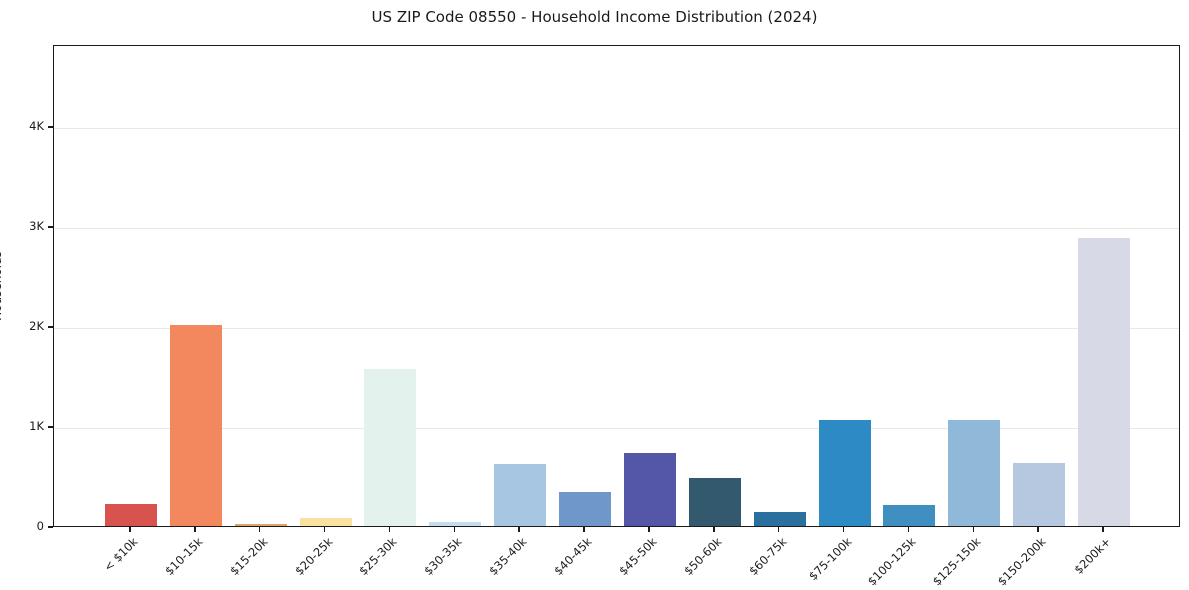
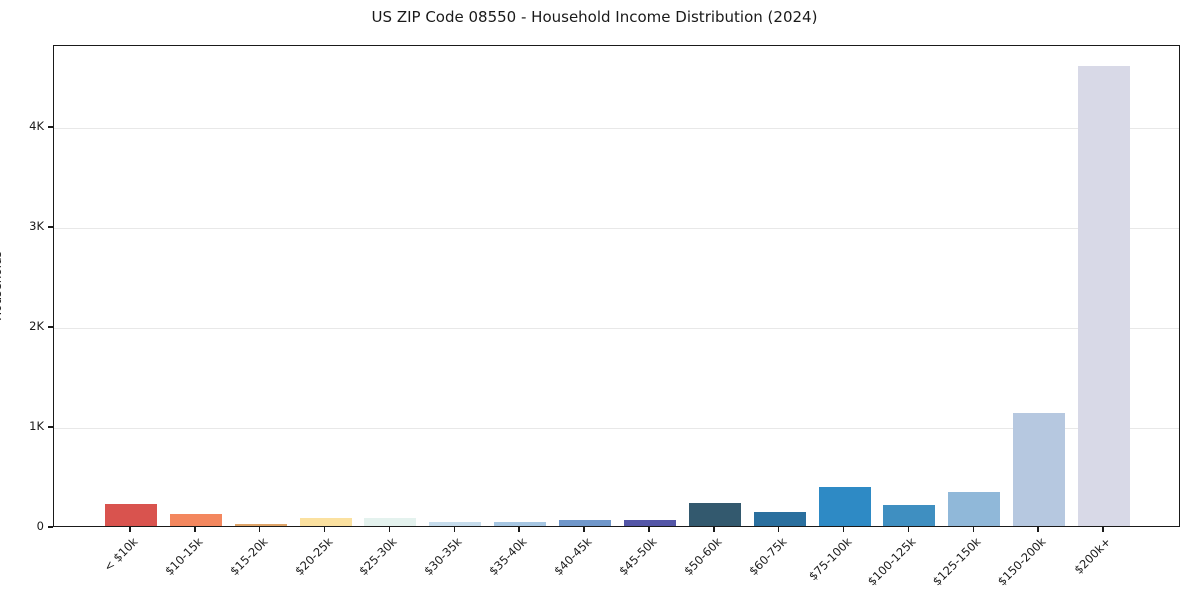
$10-15k: 2.01K -> 0.12K
$25-30k: 1.57K -> 0.08K
$35-40k: 0.62K -> 0.04K
$40-45k: 0.34K -> 0.06K
$45-50k: 0.73K -> 0.06K
$50-60k: 0.48K -> 0.23K
$75-100k: 1.06K -> 0.39K
$125-150k: 1.06K -> 0.34K
$150-200k: 0.63K -> 1.13K
$200k+: 2.88K -> 4.60K
